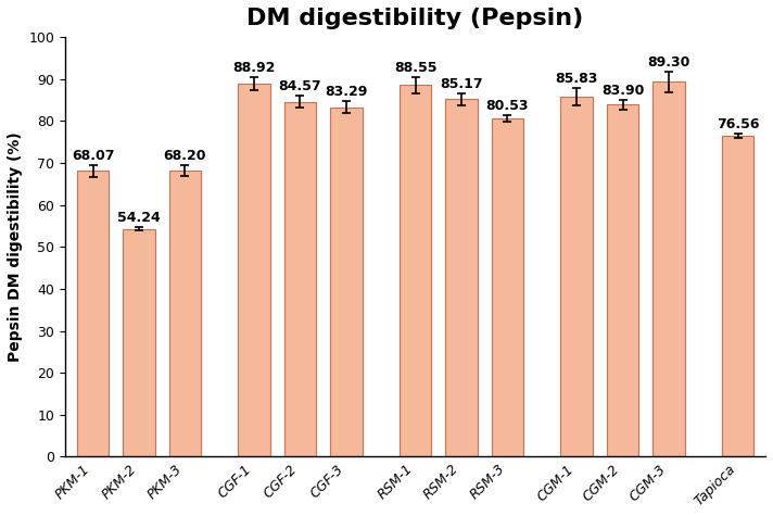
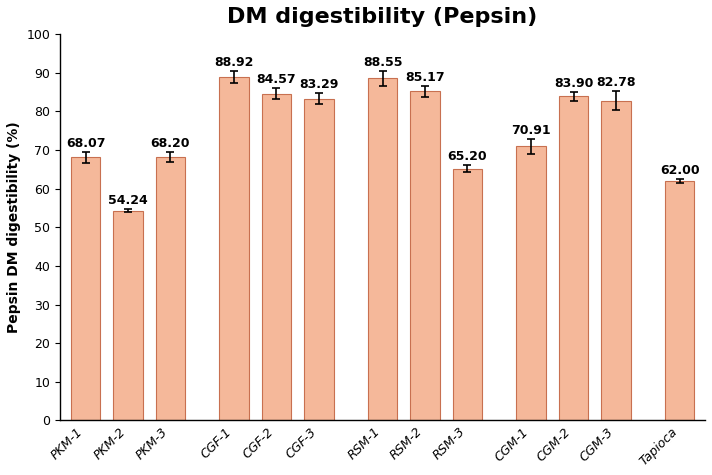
RSM-3: 80.53 -> 65.20
CGM-1: 85.83 -> 70.91
CGM-3: 89.30 -> 82.78
Tapioca: 76.56 -> 62.00
